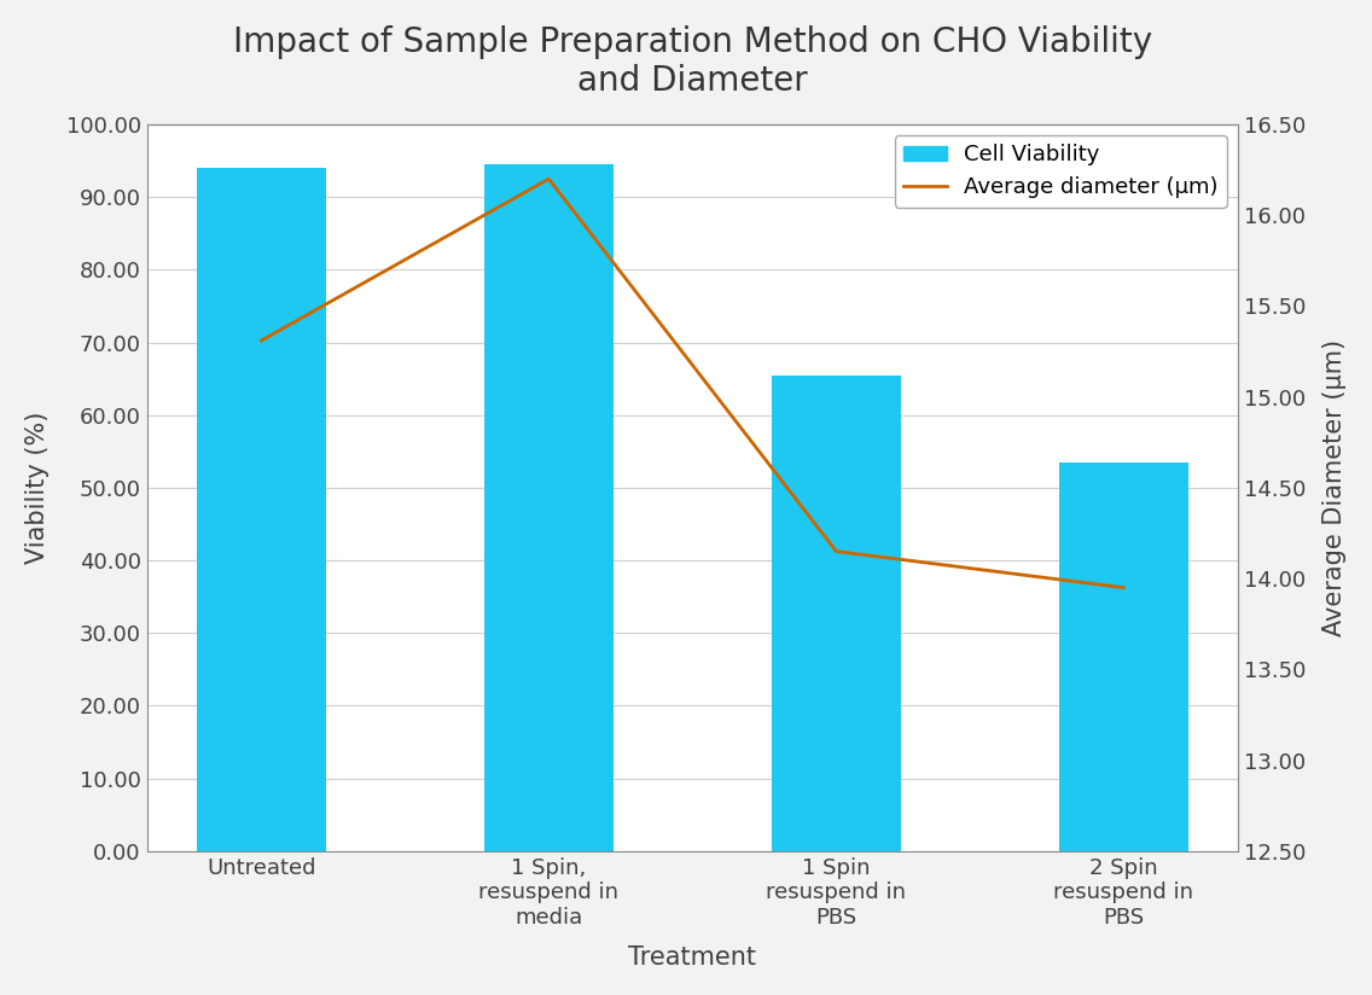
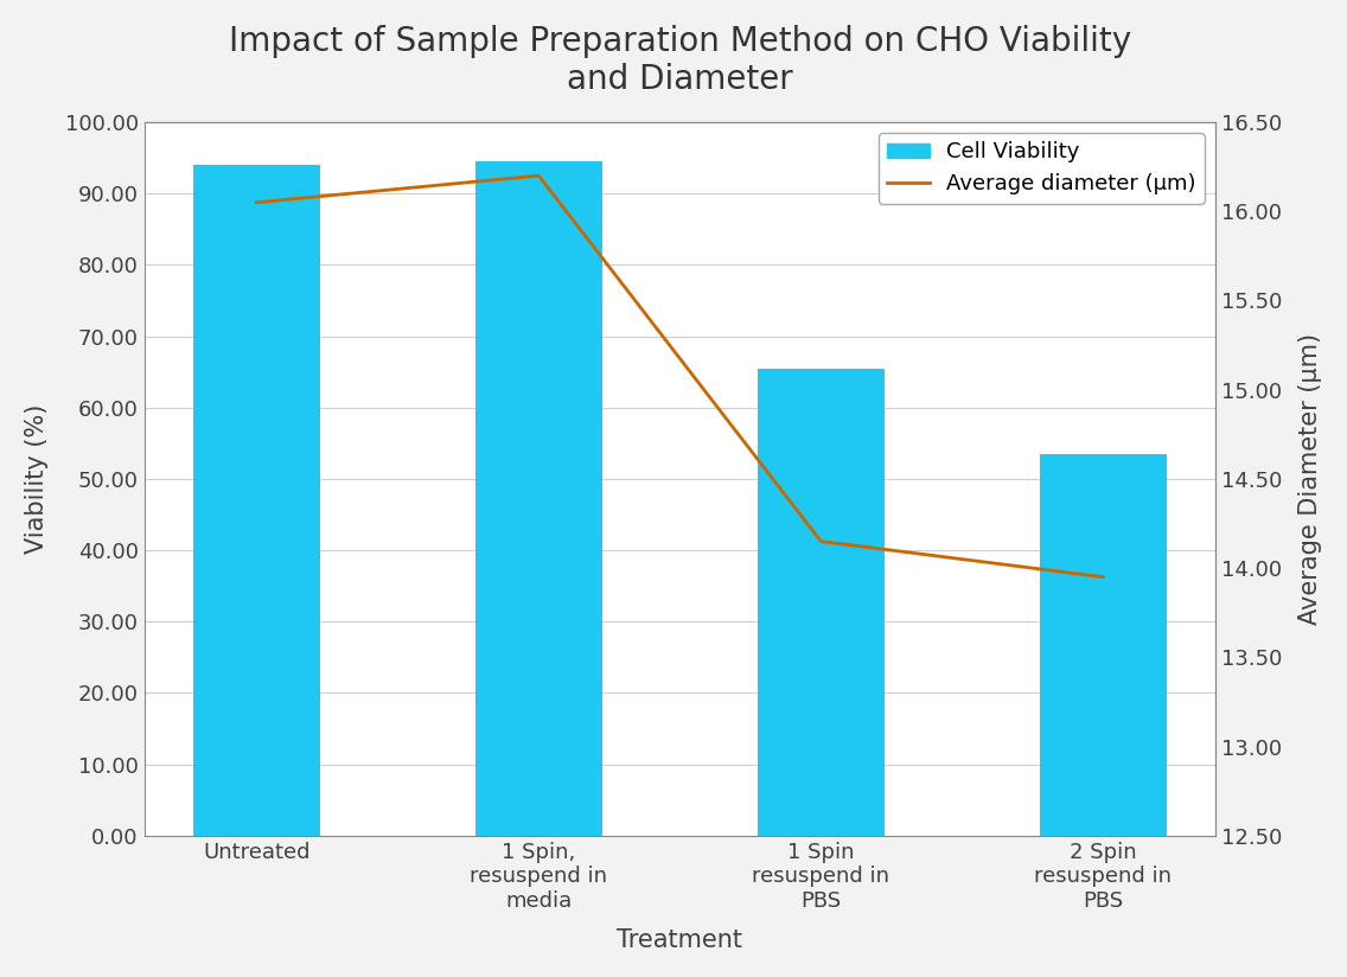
Average diameter (µm)/Untreated: 15.31 -> 16.05
